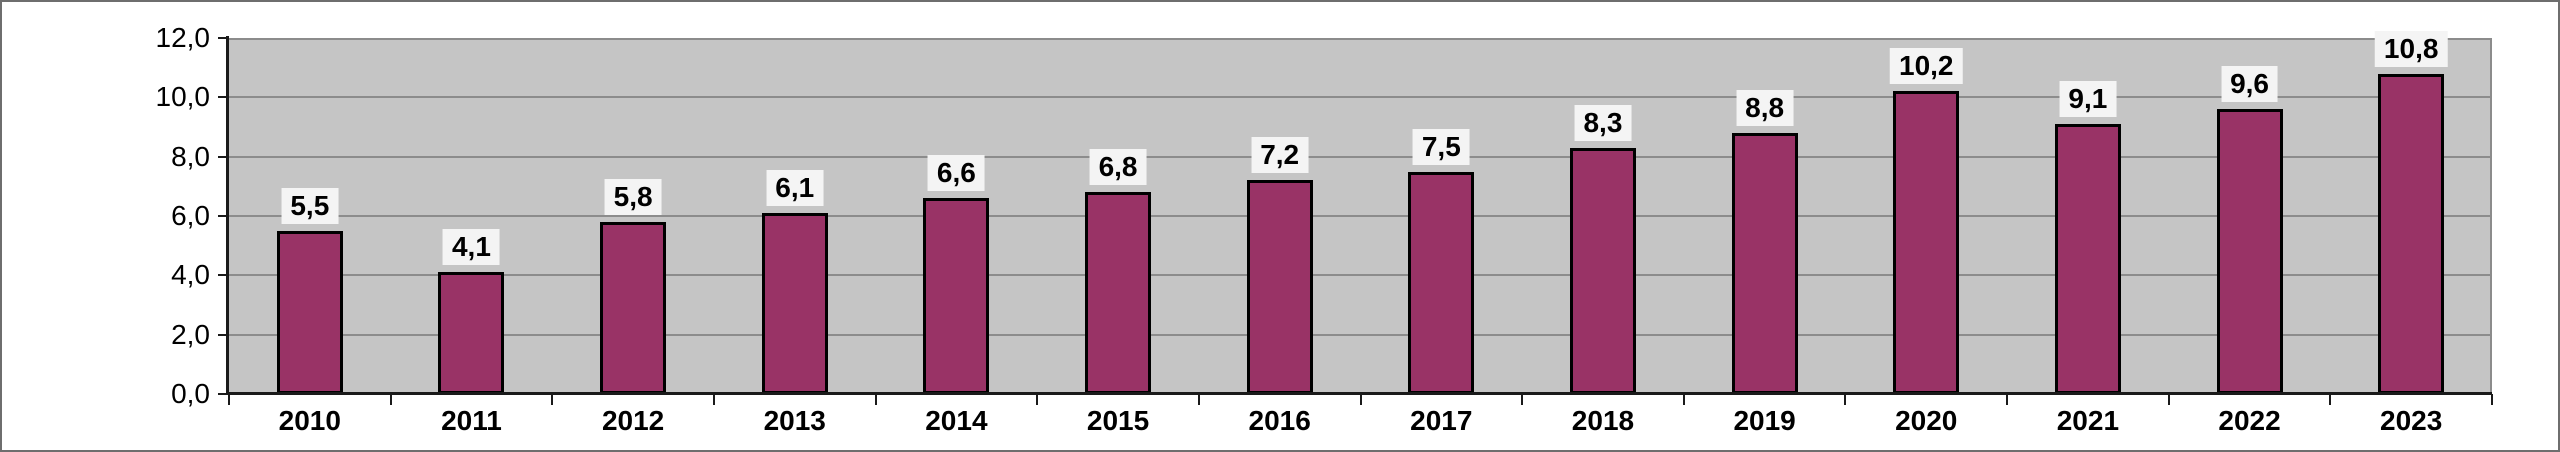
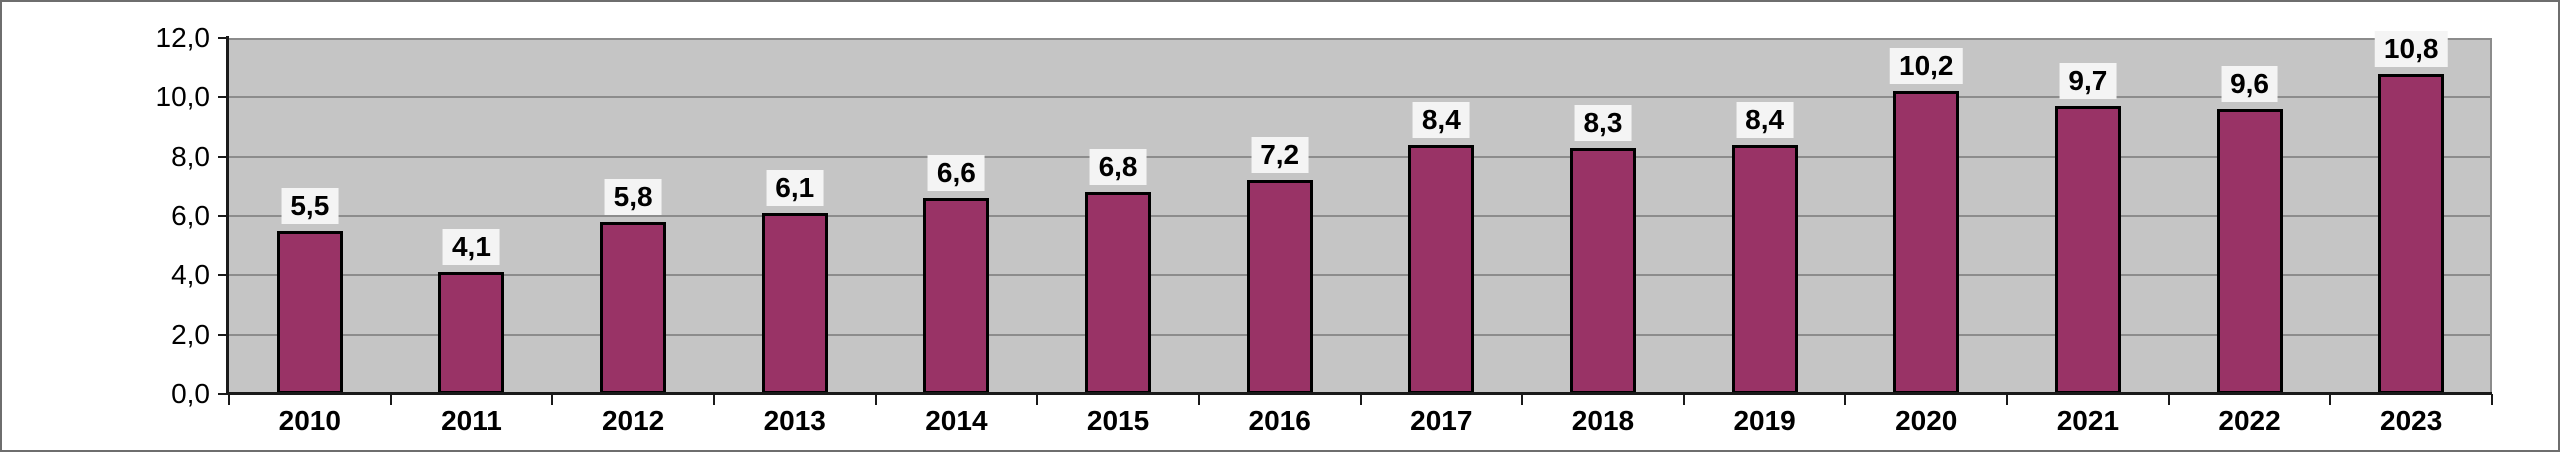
2017: 7,5 -> 8,4
2019: 8,8 -> 8,4
2021: 9,1 -> 9,7
